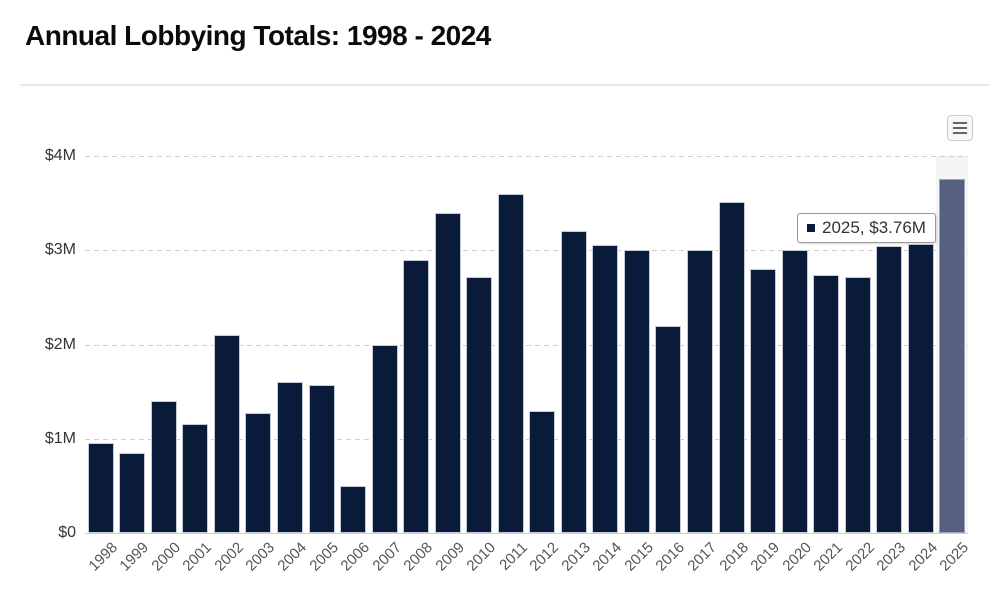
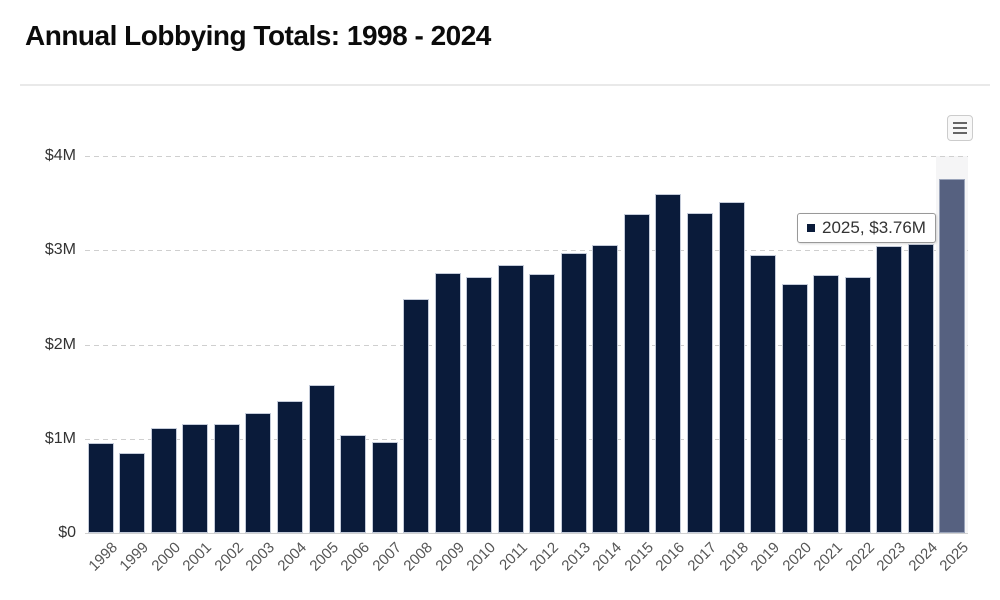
2000: $1.4M -> $1.1M
2002: $2.1M -> $1.2M
2004: $1.6M -> $1.4M
2006: $0.5M -> $1.0M
2007: $2.0M -> $1.0M
2008: $2.9M -> $2.5M
2009: $3.4M -> $2.8M
2011: $3.6M -> $2.8M
2012: $1.3M -> $2.8M
2013: $3.2M -> $3.0M
2015: $3.0M -> $3.4M
2016: $2.2M -> $3.6M
2017: $3.0M -> $3.4M
2019: $2.8M -> $3.0M
2020: $3.0M -> $2.6M
